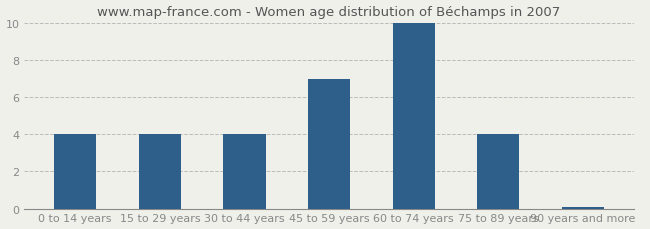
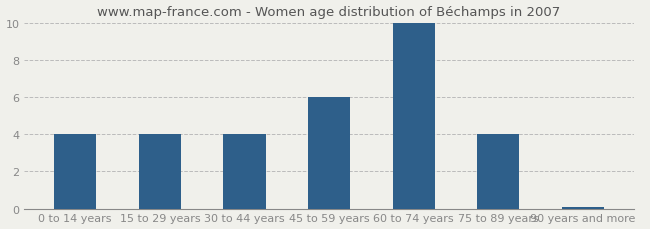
45 to 59 years: 7.0 -> 6.0
